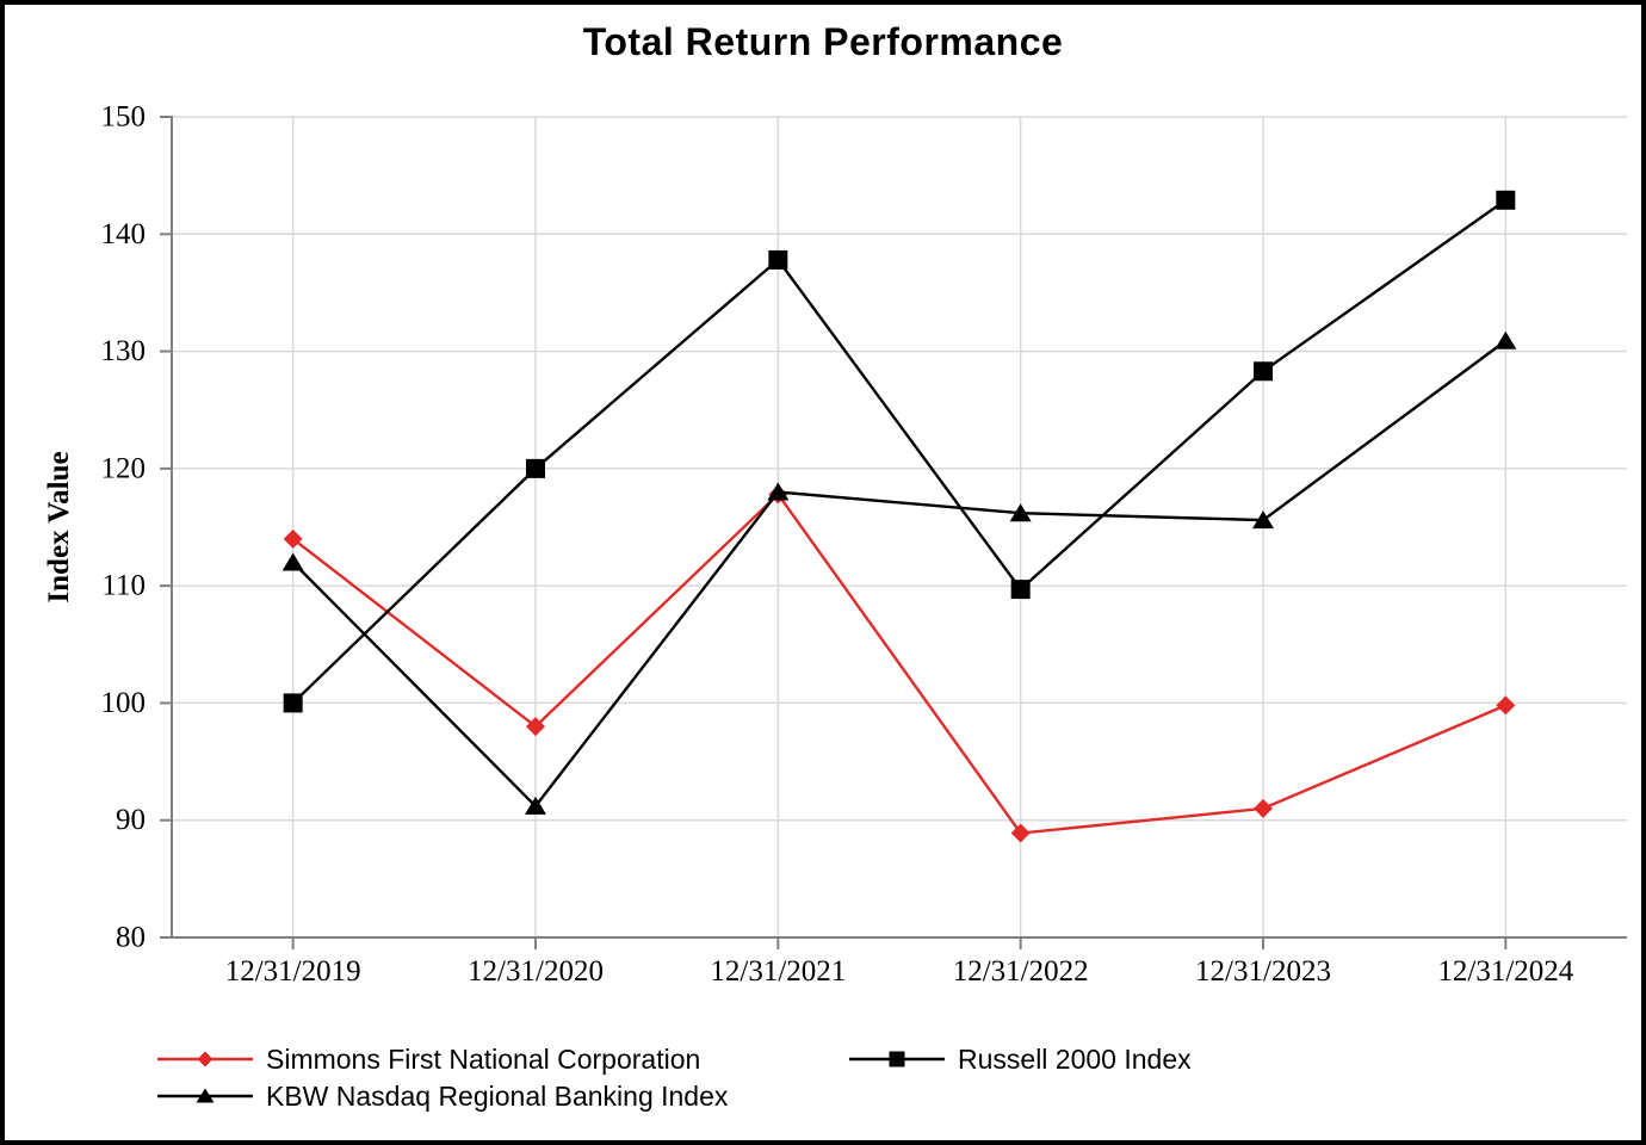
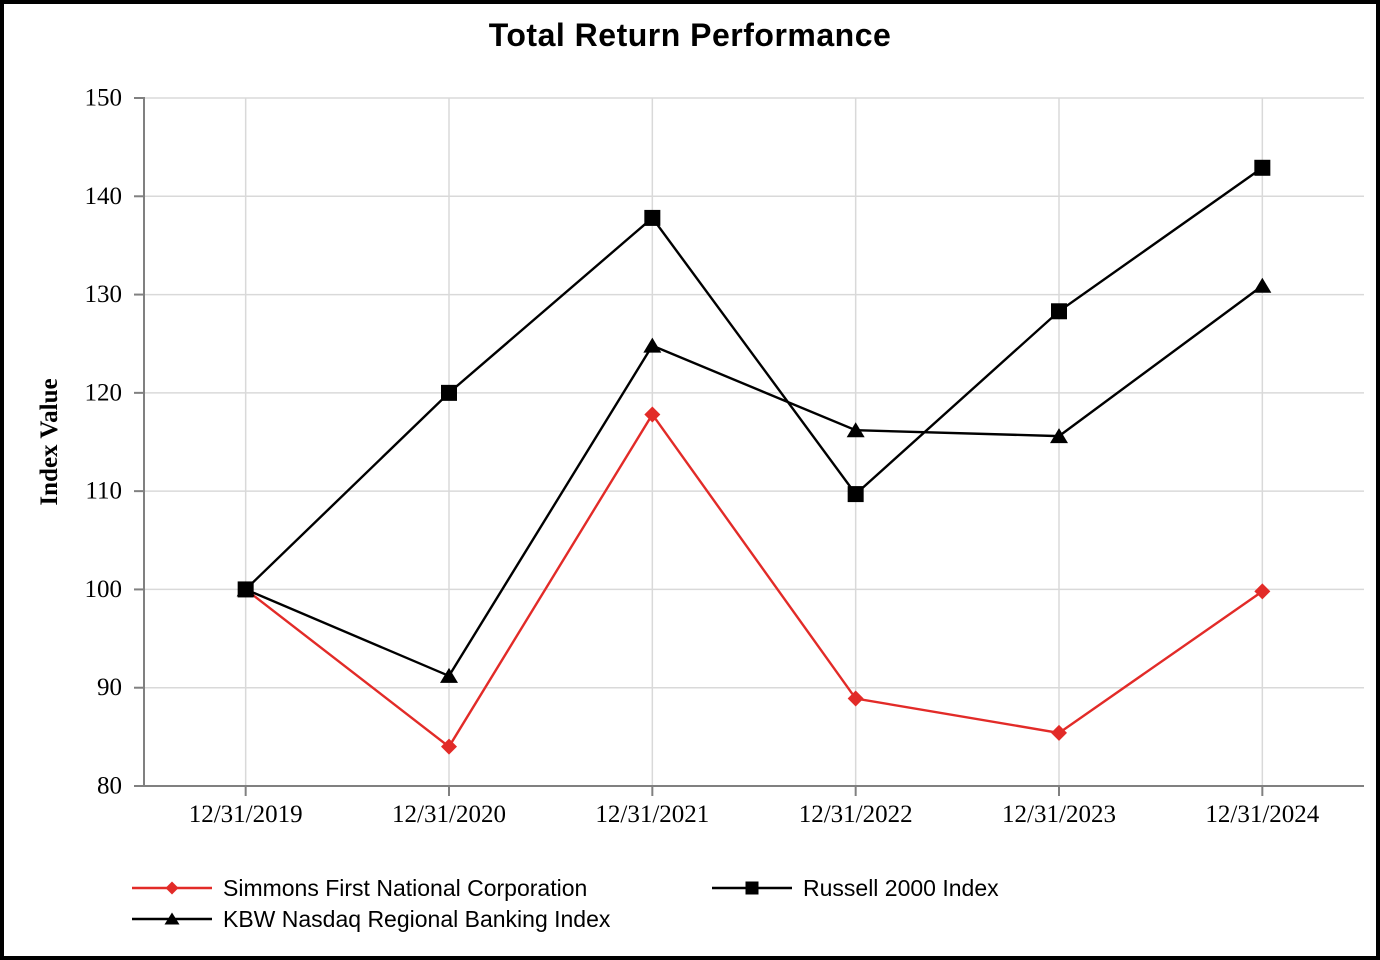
Simmons First National Corporation/12/31/2019: 114 -> 100
KBW Nasdaq Regional Banking Index/12/31/2019: 112 -> 100
Simmons First National Corporation/12/31/2020: 98 -> 84
KBW Nasdaq Regional Banking Index/12/31/2021: 118 -> 125
Simmons First National Corporation/12/31/2023: 91 -> 85
